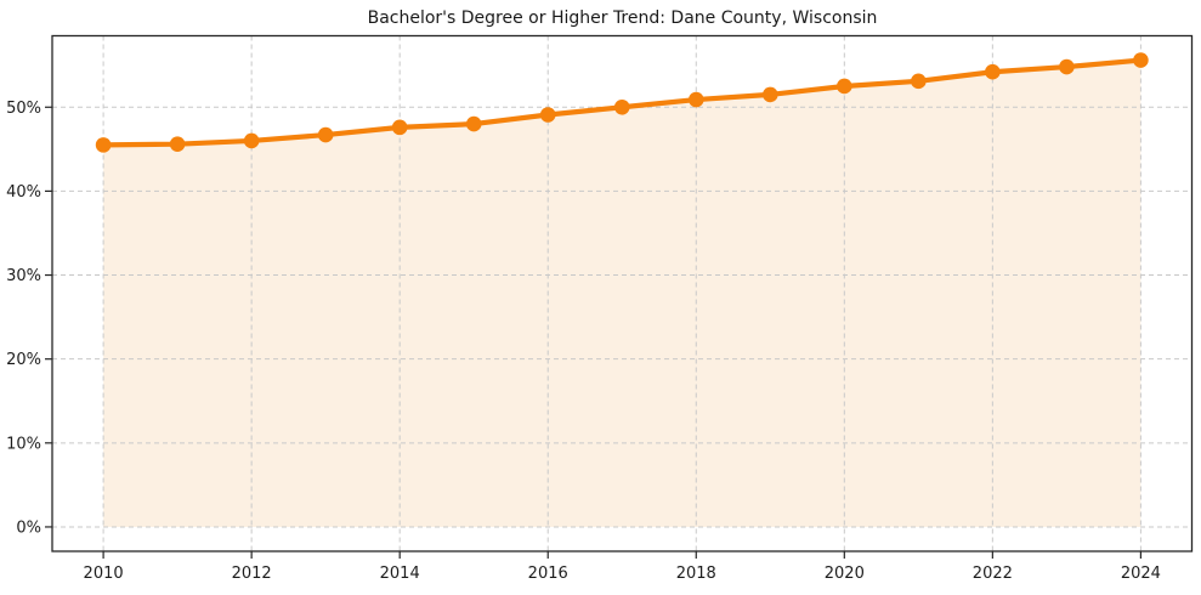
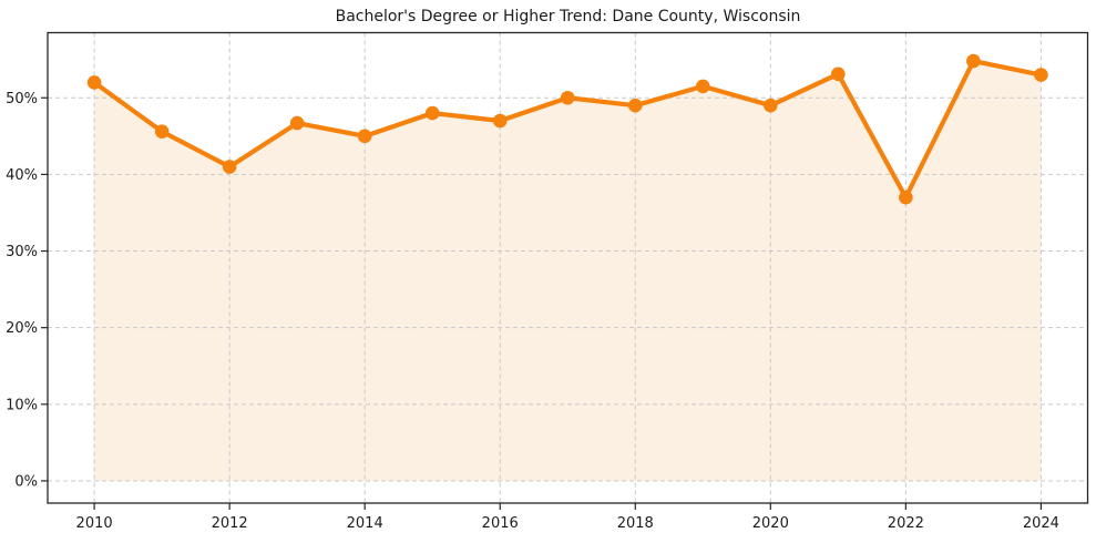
2010: 46% -> 52%
2012: 46% -> 41%
2014: 48% -> 45%
2016: 49% -> 47%
2018: 51% -> 49%
2020: 52% -> 49%
2022: 54% -> 37%
2024: 56% -> 53%
